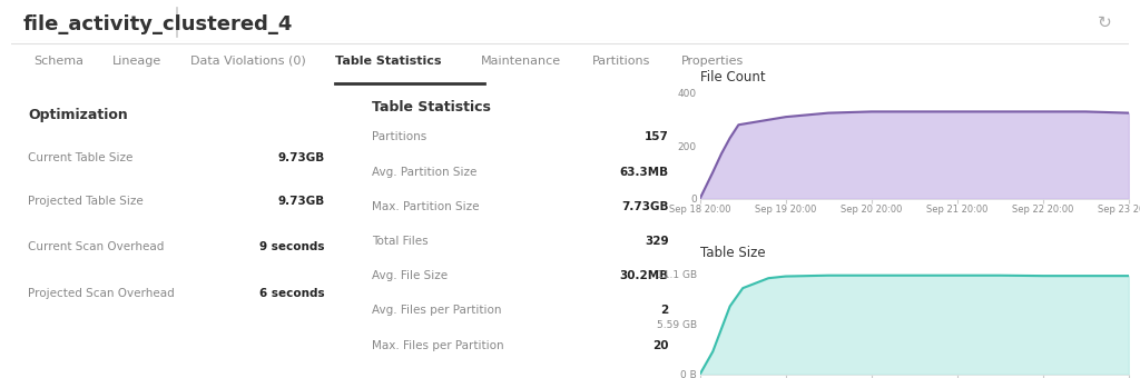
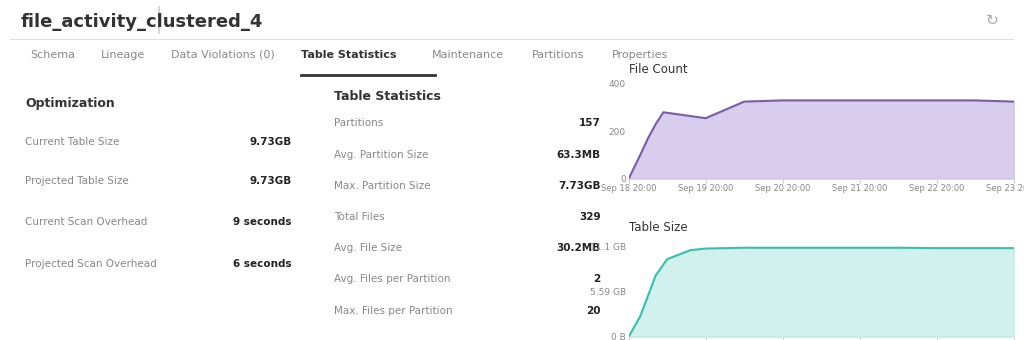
File Count/Sep 19 20:00: 310 -> 255
